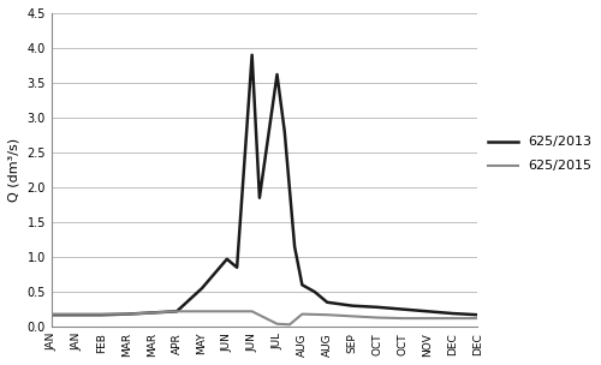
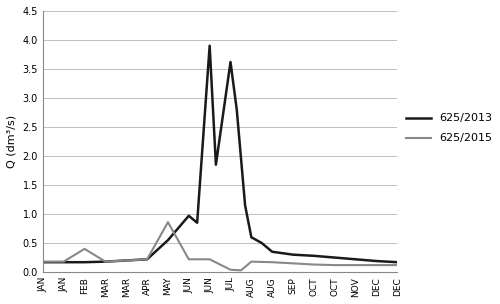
625/2015/FEB: 0.18 -> 0.40
625/2015/MAY: 0.22 -> 0.86
